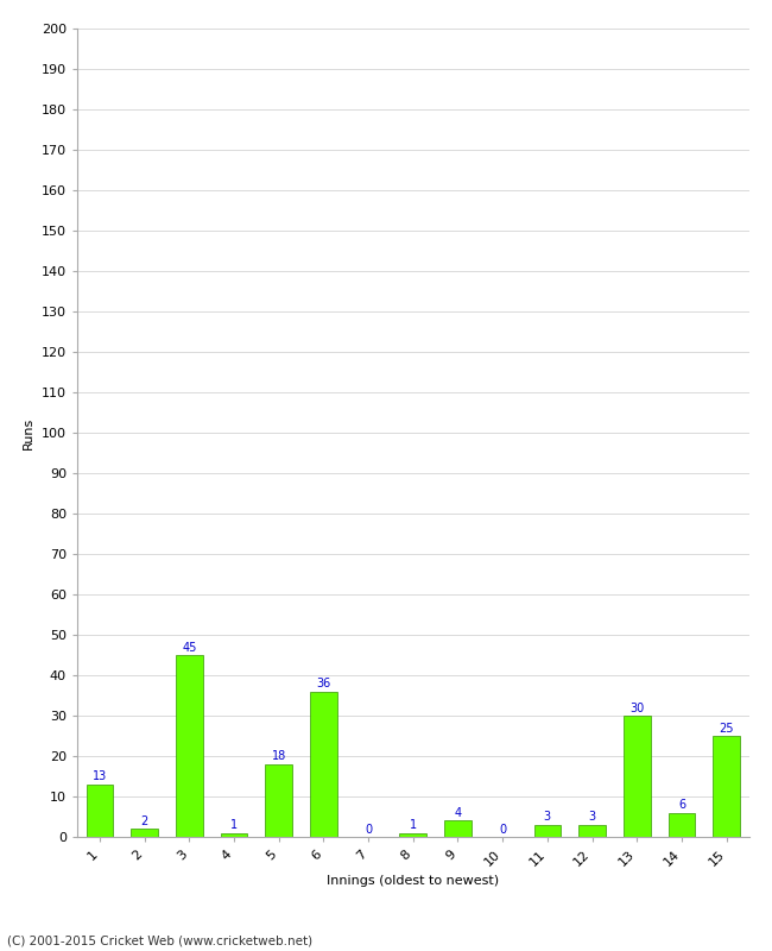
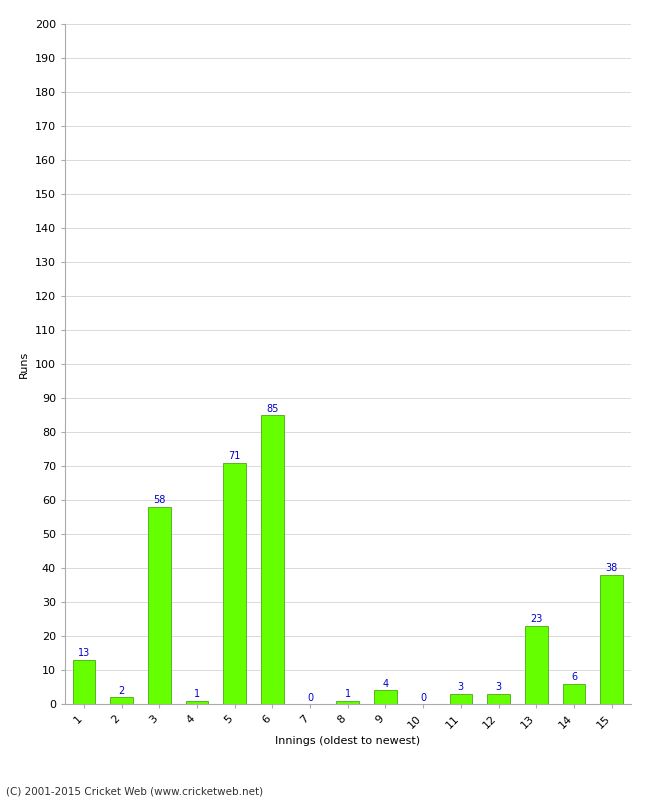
3: 45 -> 58
5: 18 -> 71
6: 36 -> 85
13: 30 -> 23
15: 25 -> 38
